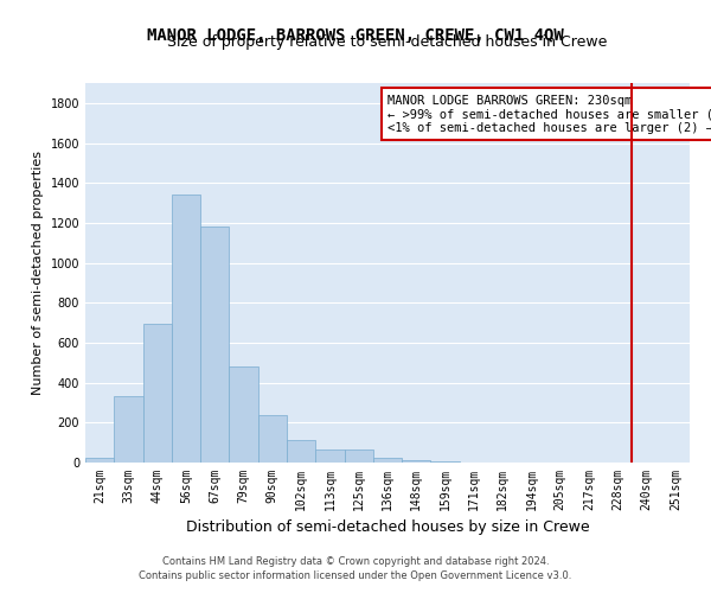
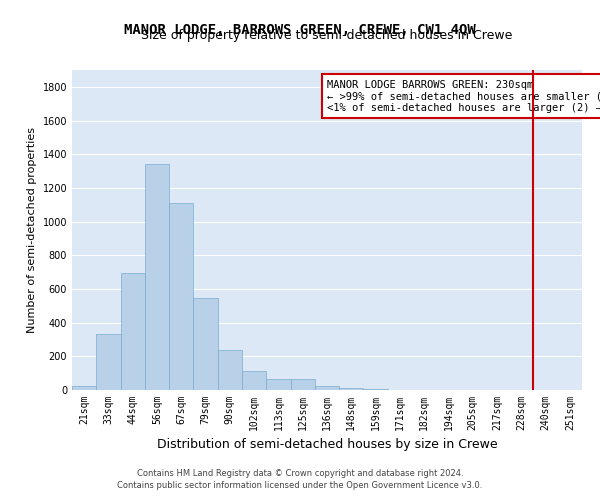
67sqm: 1180 -> 1110
79sqm: 480 -> 540
